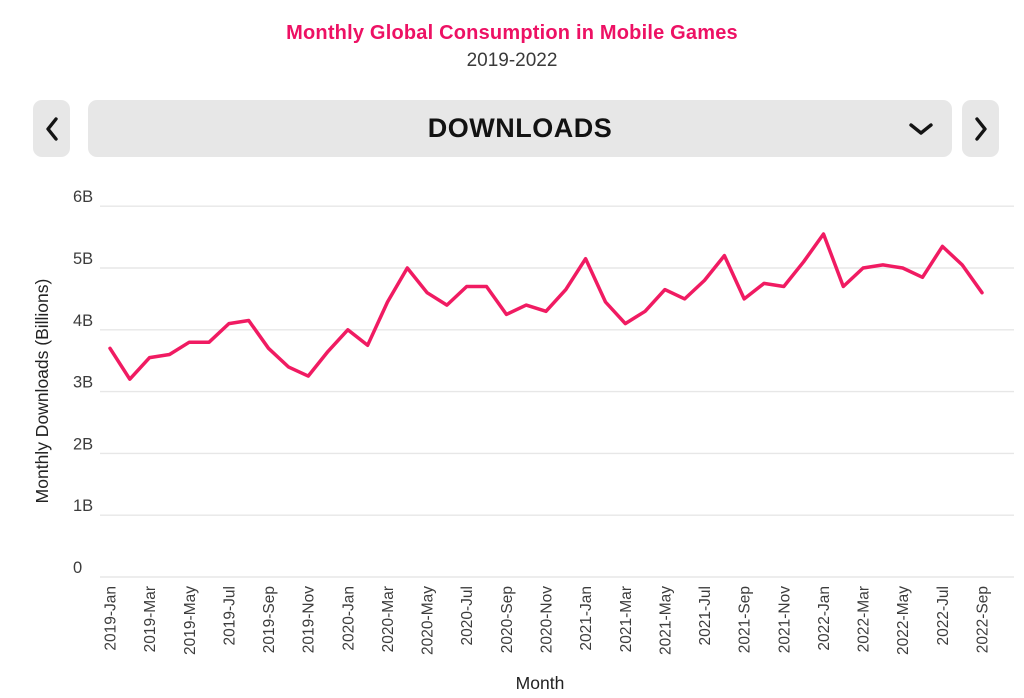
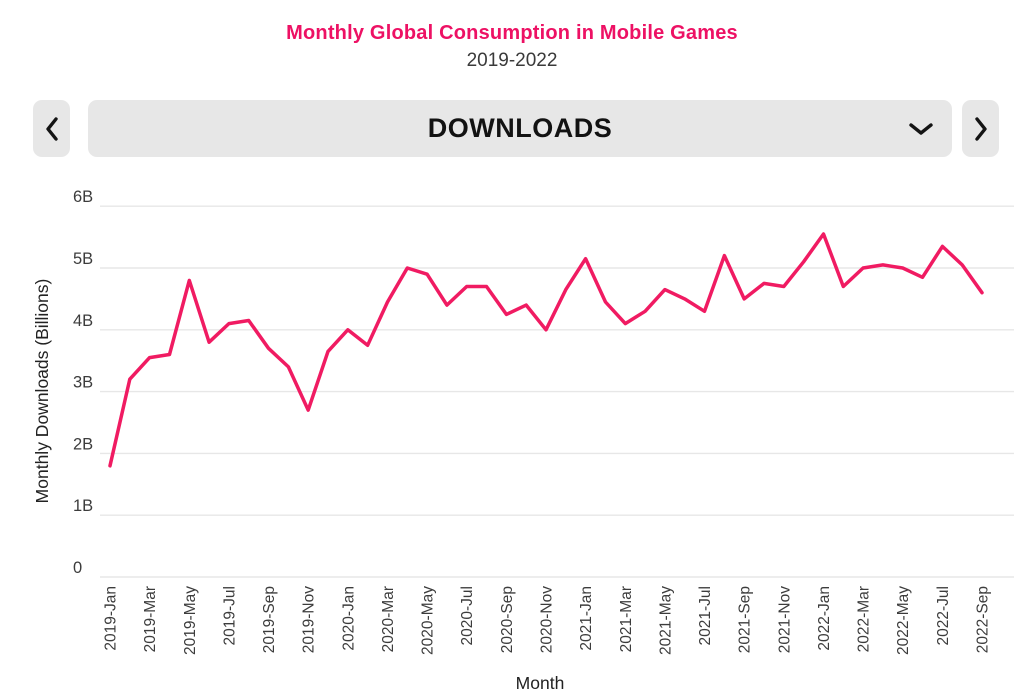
2019-Jan: 3.7B -> 1.8B
2019-May: 3.8B -> 4.8B
2019-Nov: 3.2B -> 2.7B
2020-May: 4.6B -> 4.9B
2020-Nov: 4.3B -> 4.0B
2021-Jul: 4.8B -> 4.3B
